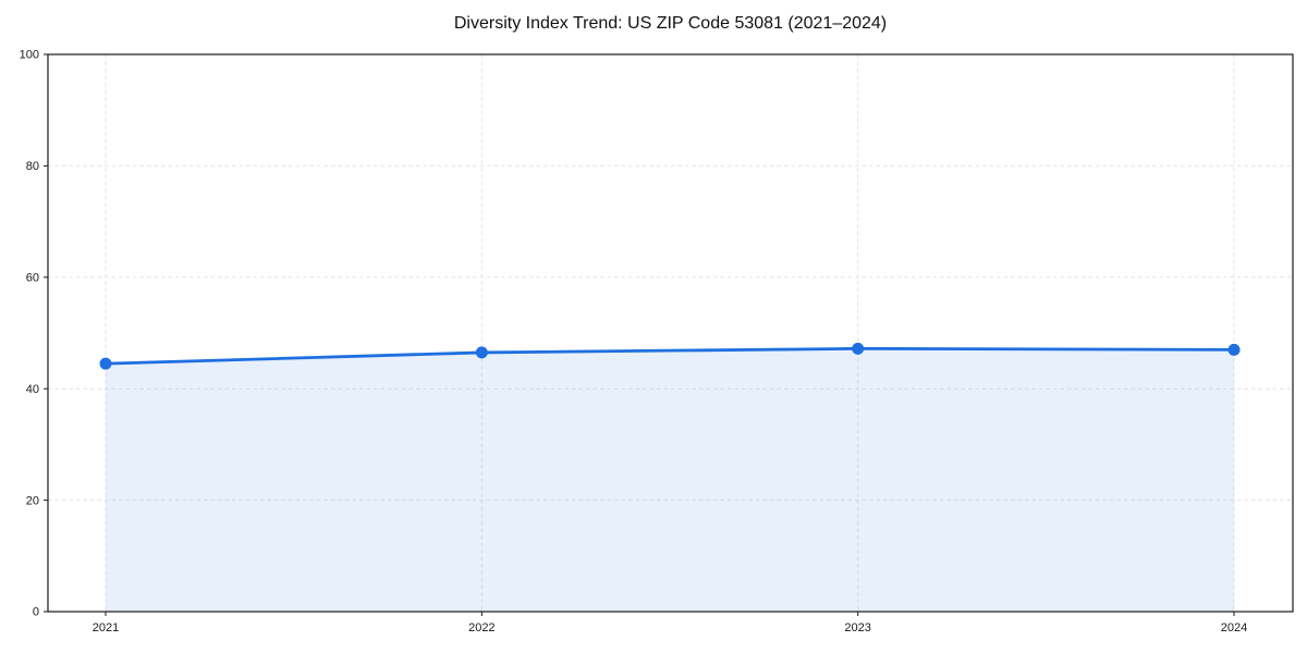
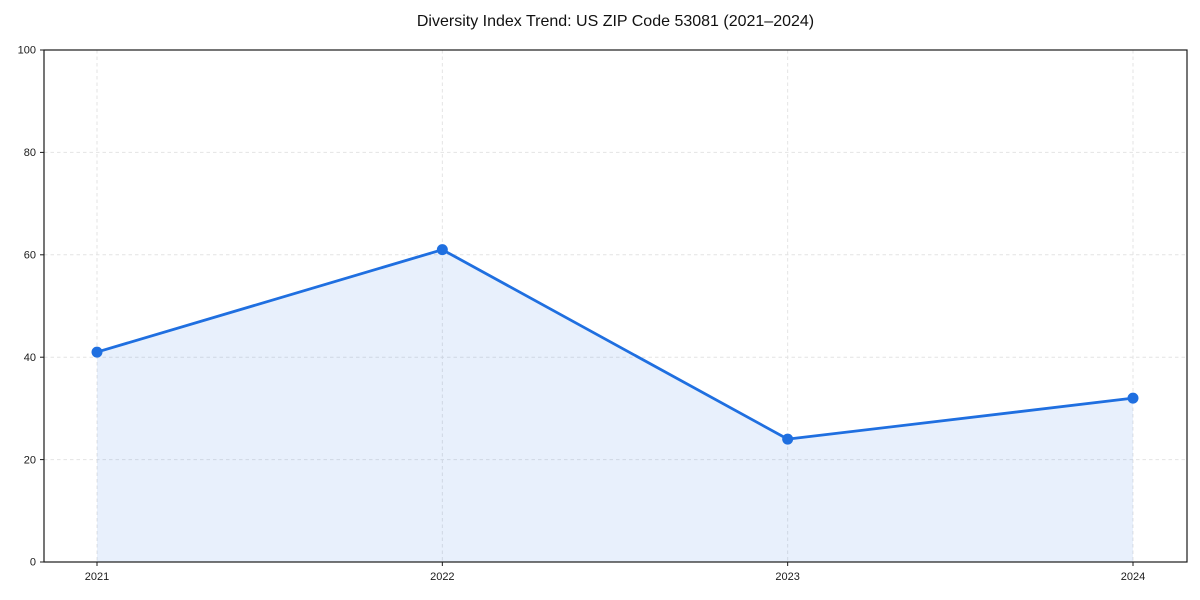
2021: 44 -> 41
2022: 46 -> 61
2023: 47 -> 24
2024: 47 -> 32
